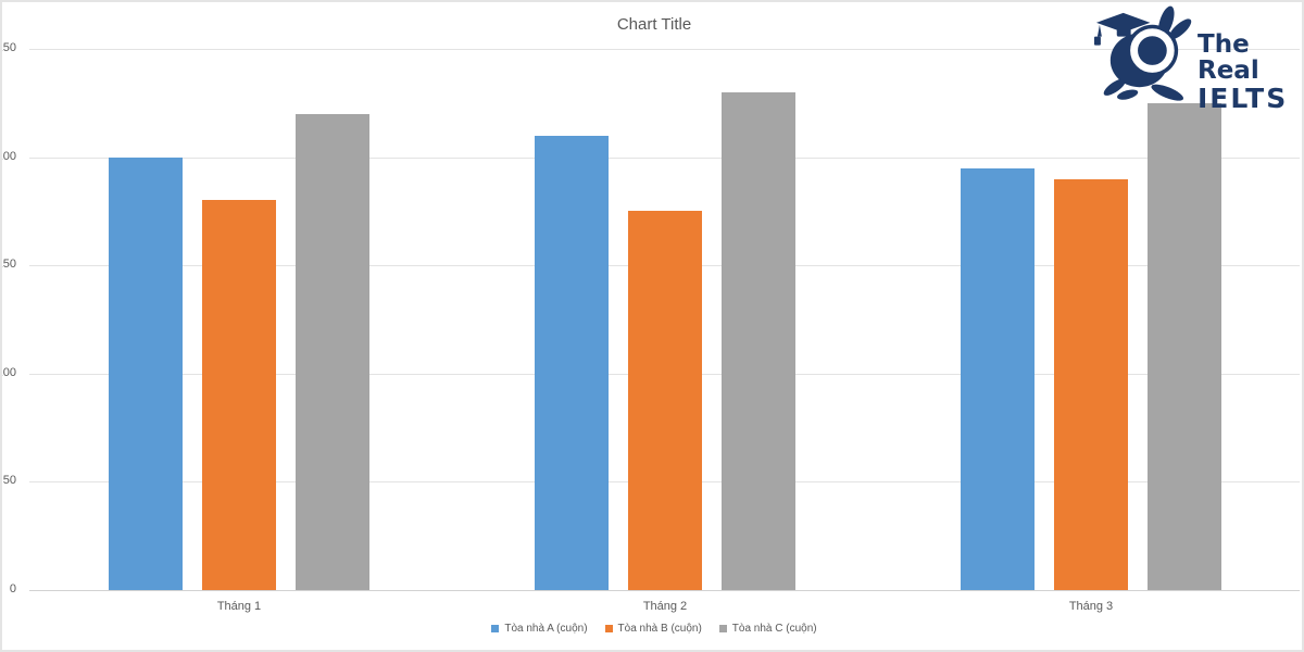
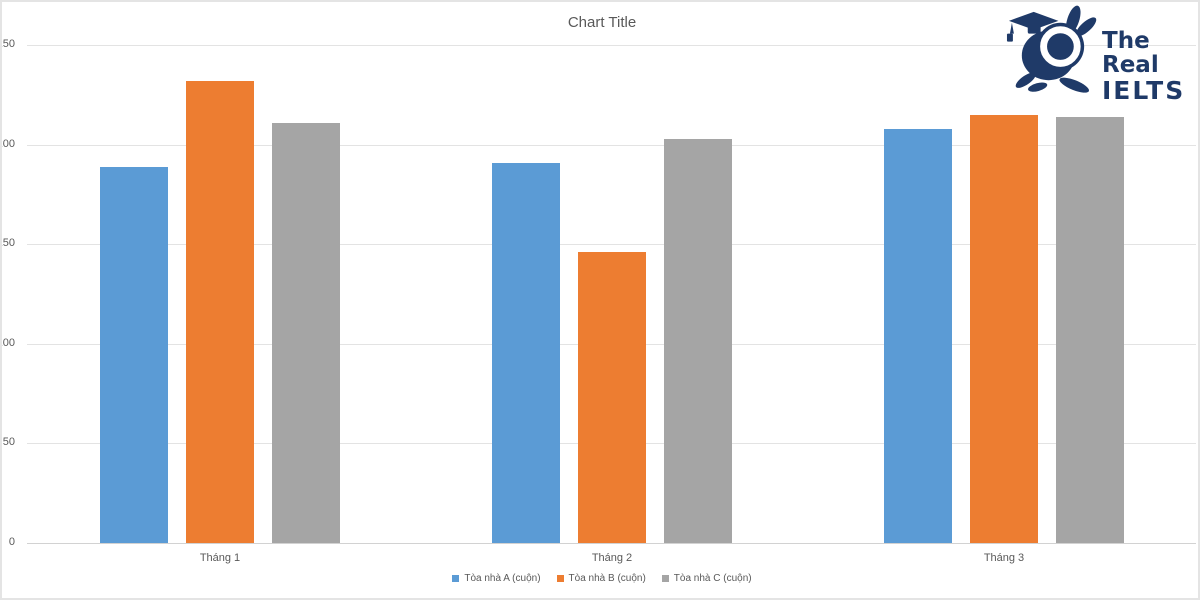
Tòa nhà A (cuộn)/Tháng 1: 200 -> 189
Tòa nhà B (cuộn)/Tháng 1: 180 -> 232
Tòa nhà C (cuộn)/Tháng 1: 220 -> 211
Tòa nhà A (cuộn)/Tháng 2: 210 -> 191
Tòa nhà B (cuộn)/Tháng 2: 175 -> 146
Tòa nhà C (cuộn)/Tháng 2: 230 -> 203
Tòa nhà A (cuộn)/Tháng 3: 195 -> 208
Tòa nhà B (cuộn)/Tháng 3: 190 -> 215
Tòa nhà C (cuộn)/Tháng 3: 225 -> 214
